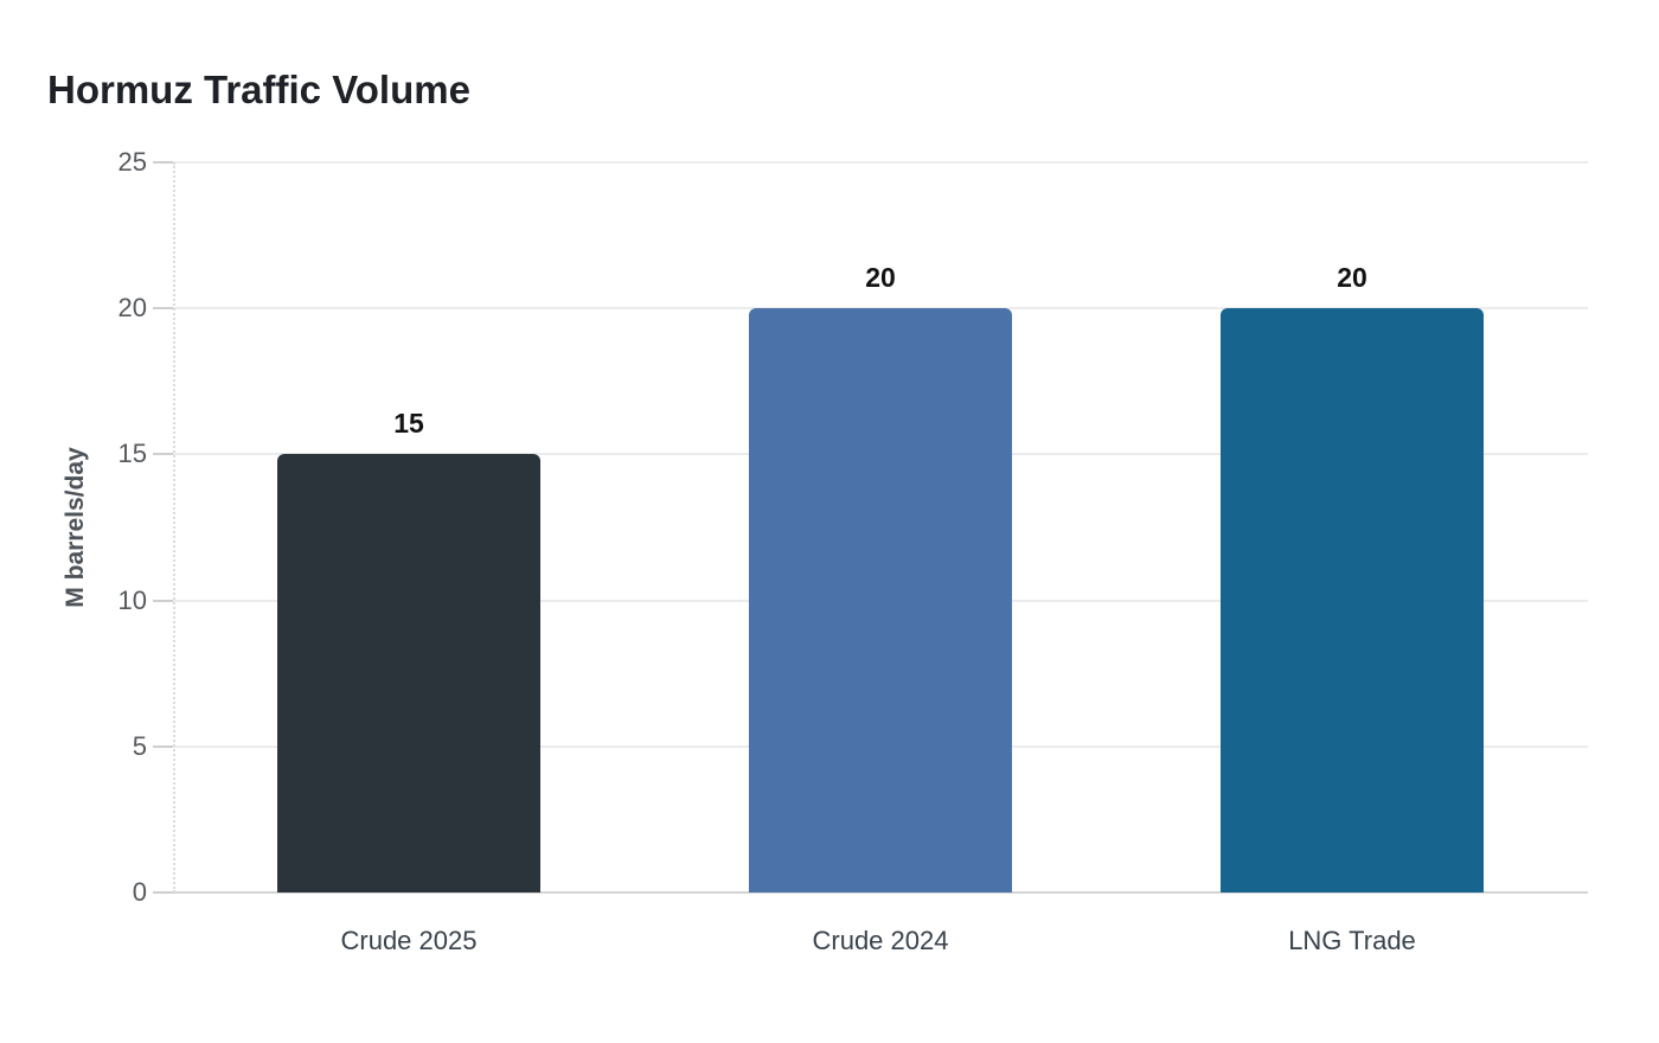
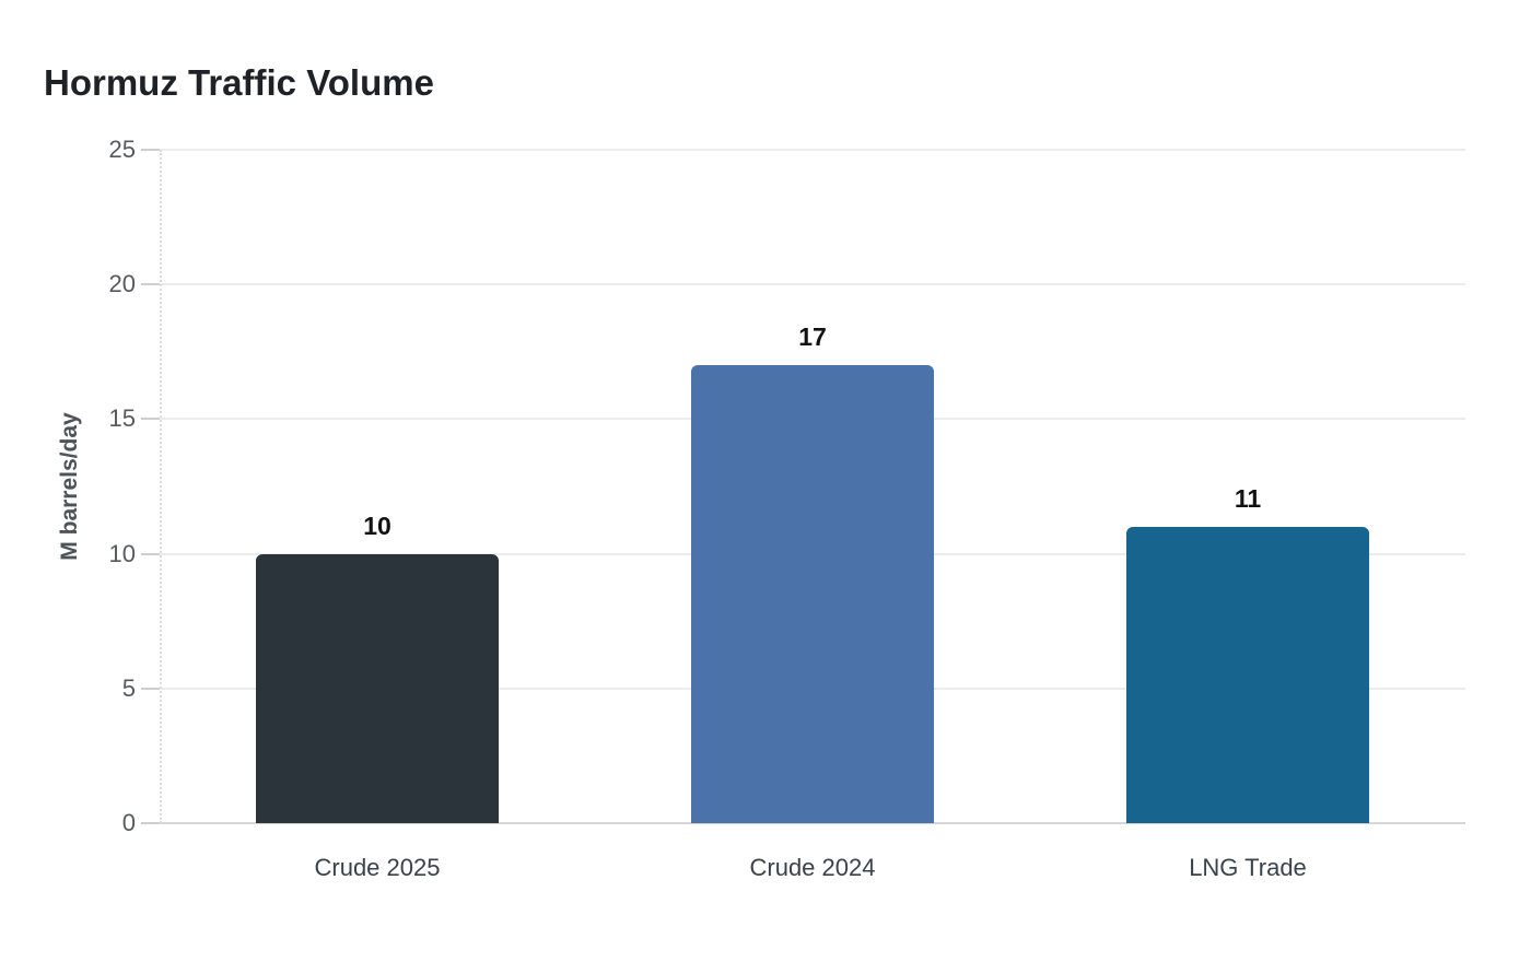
Crude 2025: 15 -> 10
Crude 2024: 20 -> 17
LNG Trade: 20 -> 11
